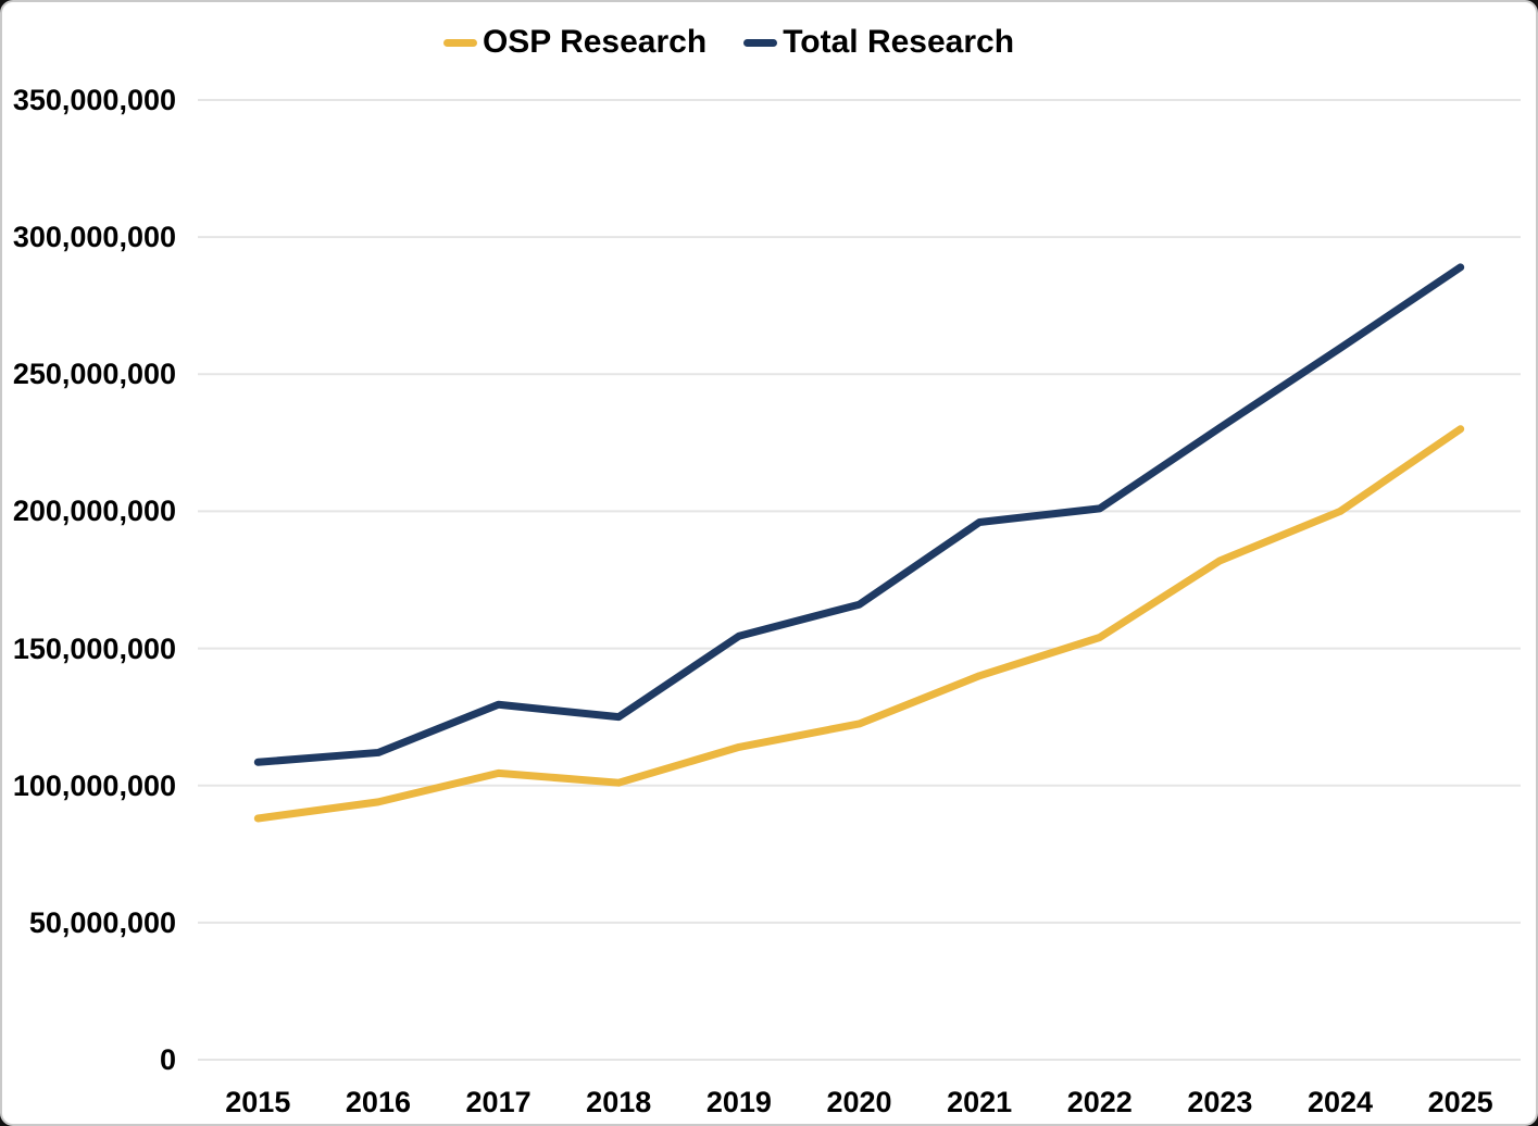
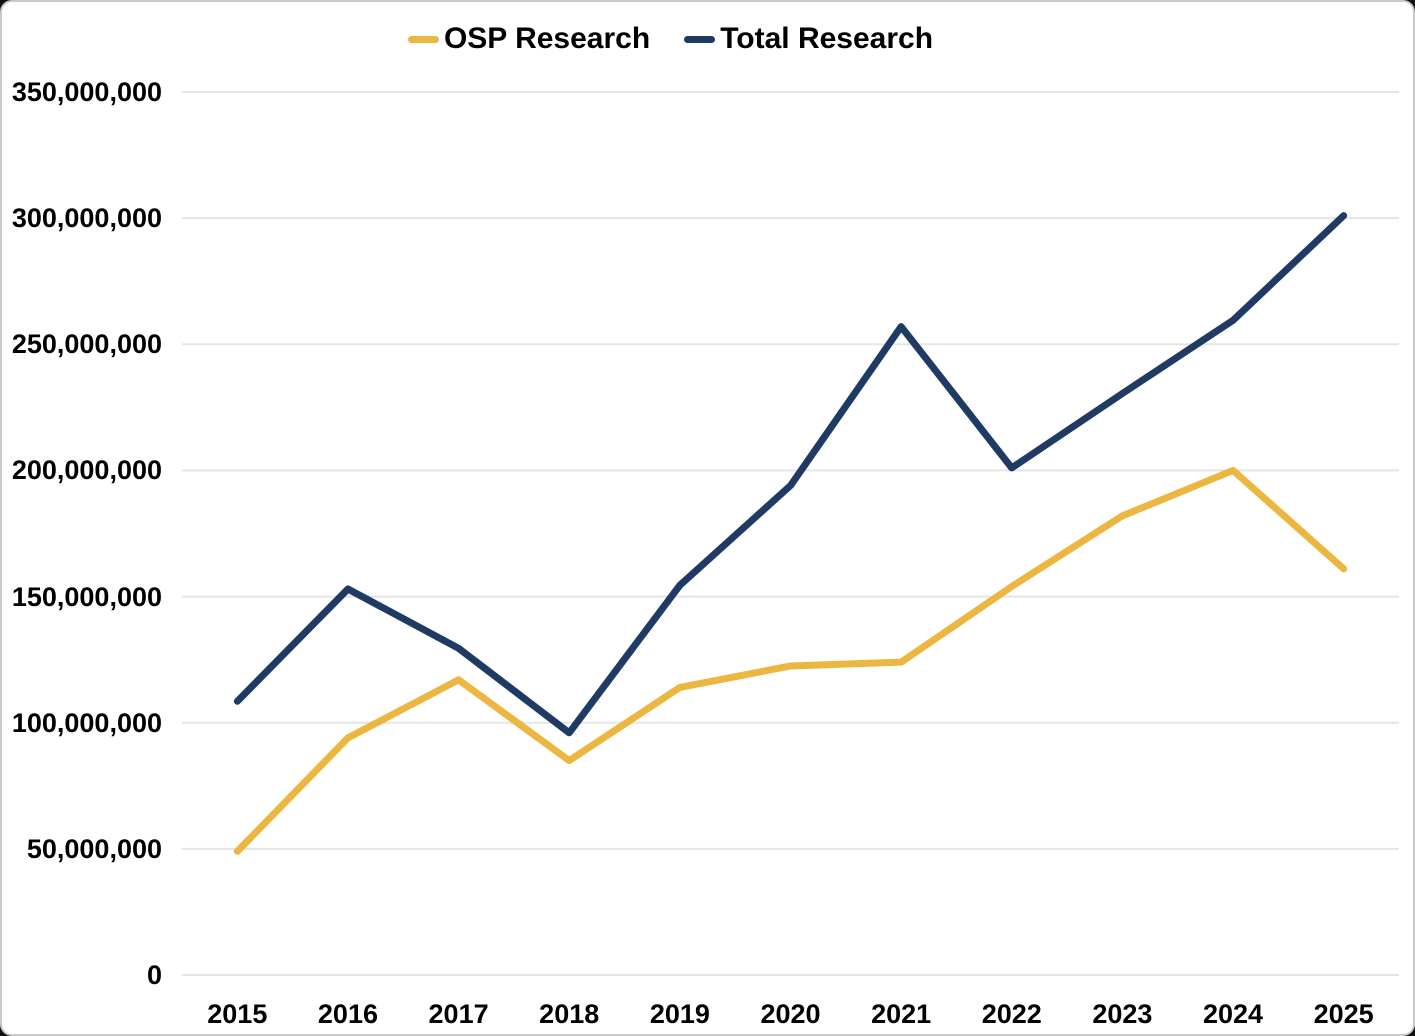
OSP Research/2015: 88000000 -> 49000000
Total Research/2016: 112000000 -> 153000000
OSP Research/2017: 104000000 -> 117000000
OSP Research/2018: 101000000 -> 85000000
Total Research/2018: 125000000 -> 96000000
Total Research/2020: 166000000 -> 194000000
OSP Research/2021: 140000000 -> 124000000
Total Research/2021: 196000000 -> 257000000
OSP Research/2025: 230000000 -> 161000000
Total Research/2025: 289000000 -> 301000000
